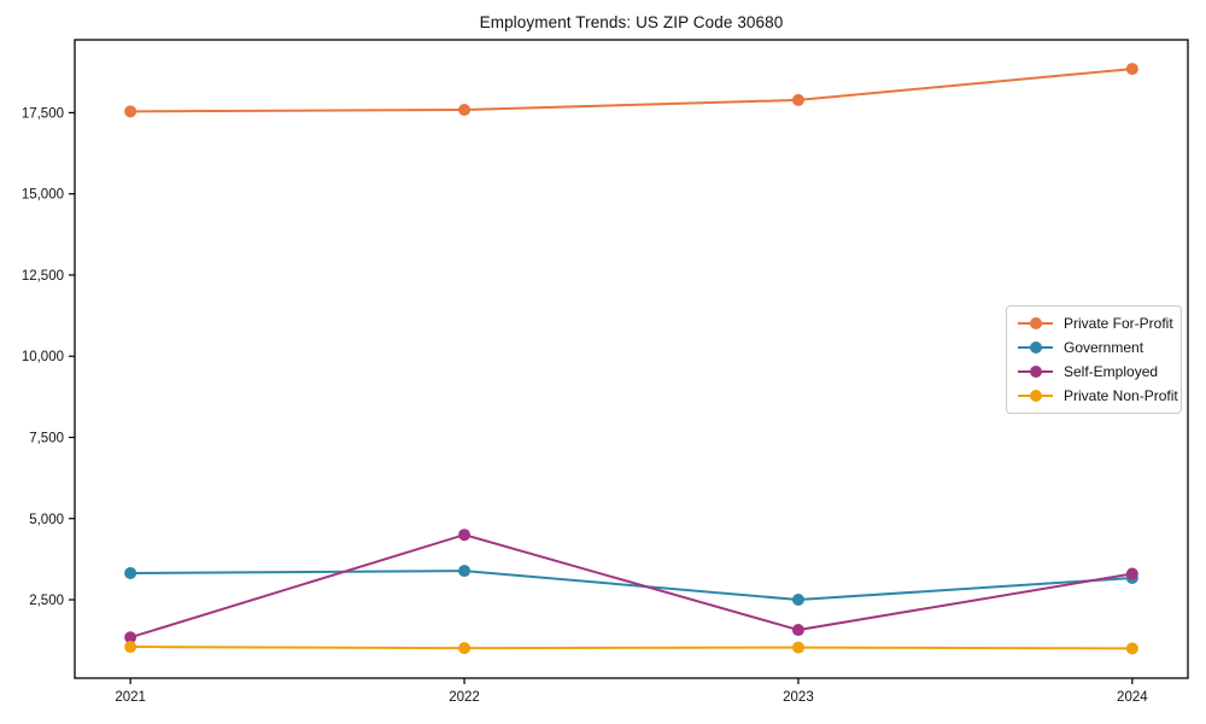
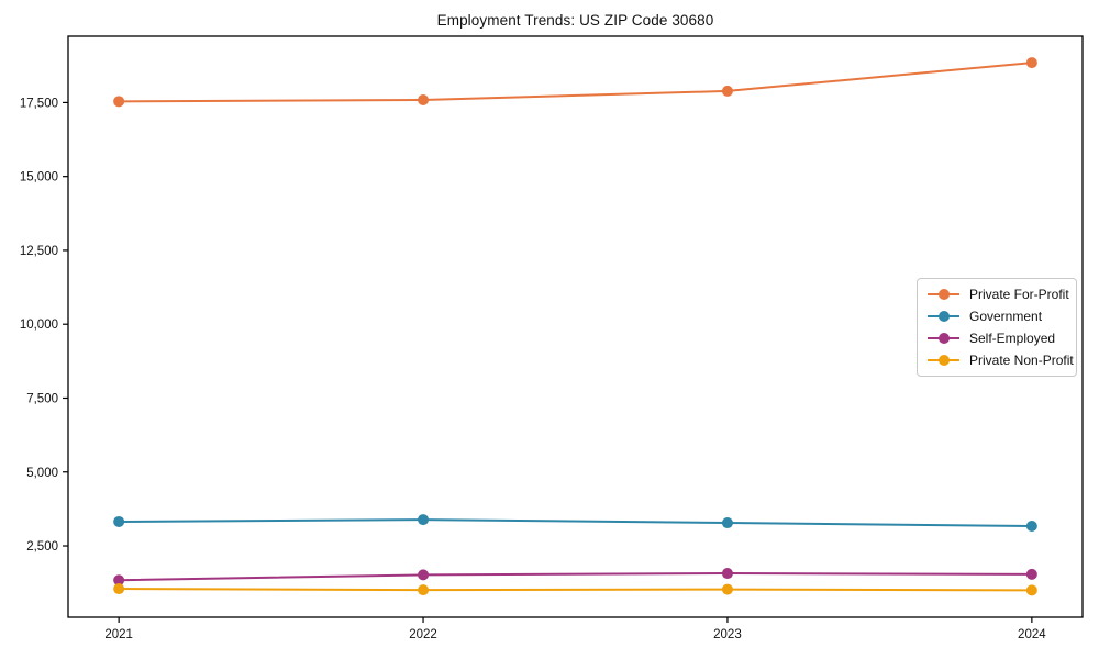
Self-Employed/2022: 4500 -> 1500
Government/2023: 2500 -> 3300
Self-Employed/2024: 3300 -> 1500
